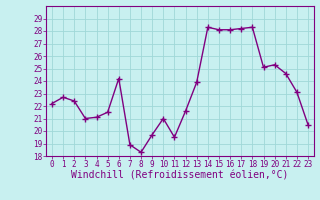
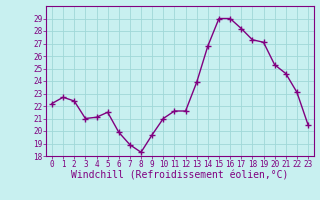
6: 24.2 -> 19.9
11: 19.5 -> 21.6
14: 28.3 -> 26.8
15: 28.1 -> 29.0
16: 28.1 -> 29.0
18: 28.3 -> 27.3
19: 25.1 -> 27.1
